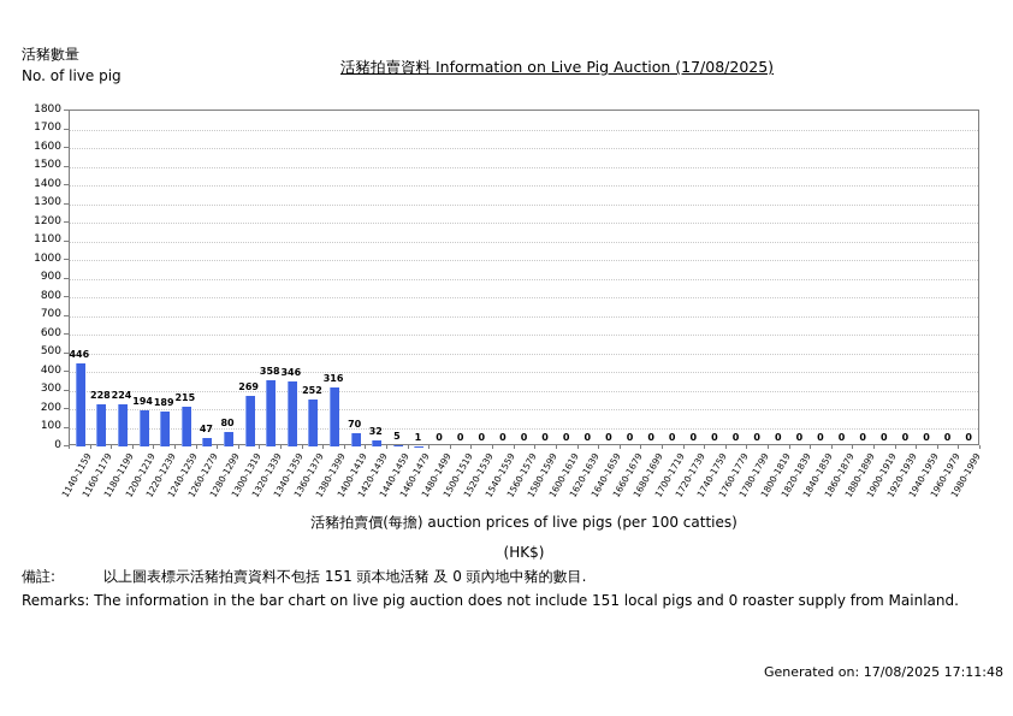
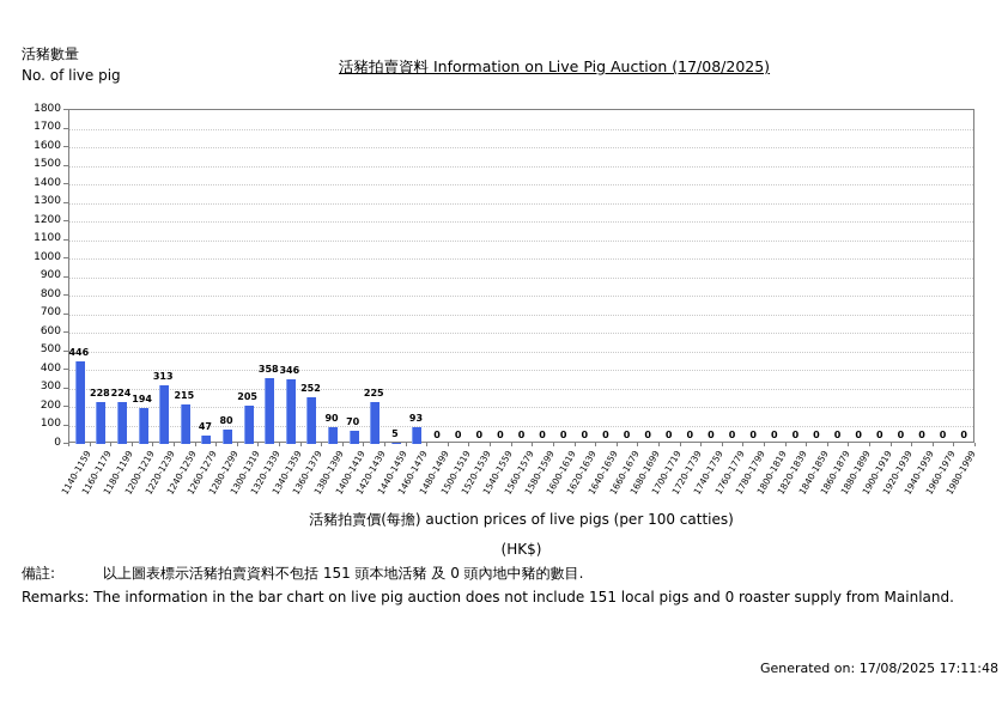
1220-1239: 189 -> 313
1300-1319: 269 -> 205
1380-1399: 316 -> 90
1420-1439: 32 -> 225
1460-1479: 1 -> 93
